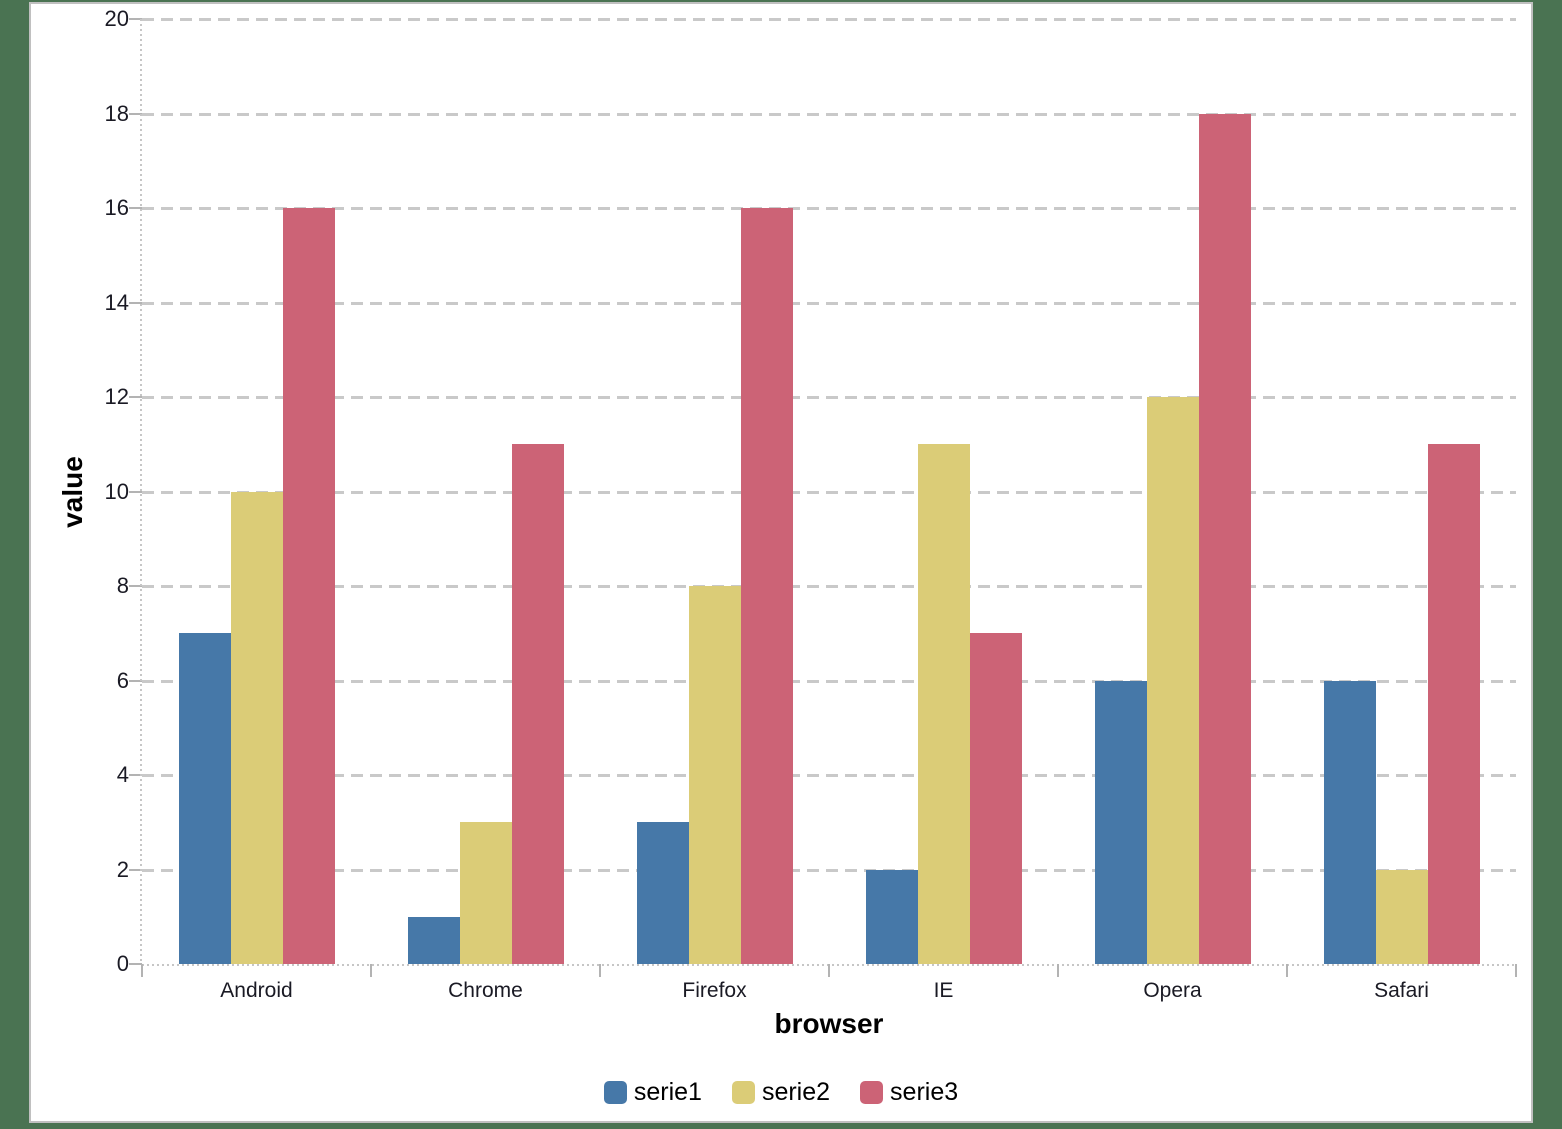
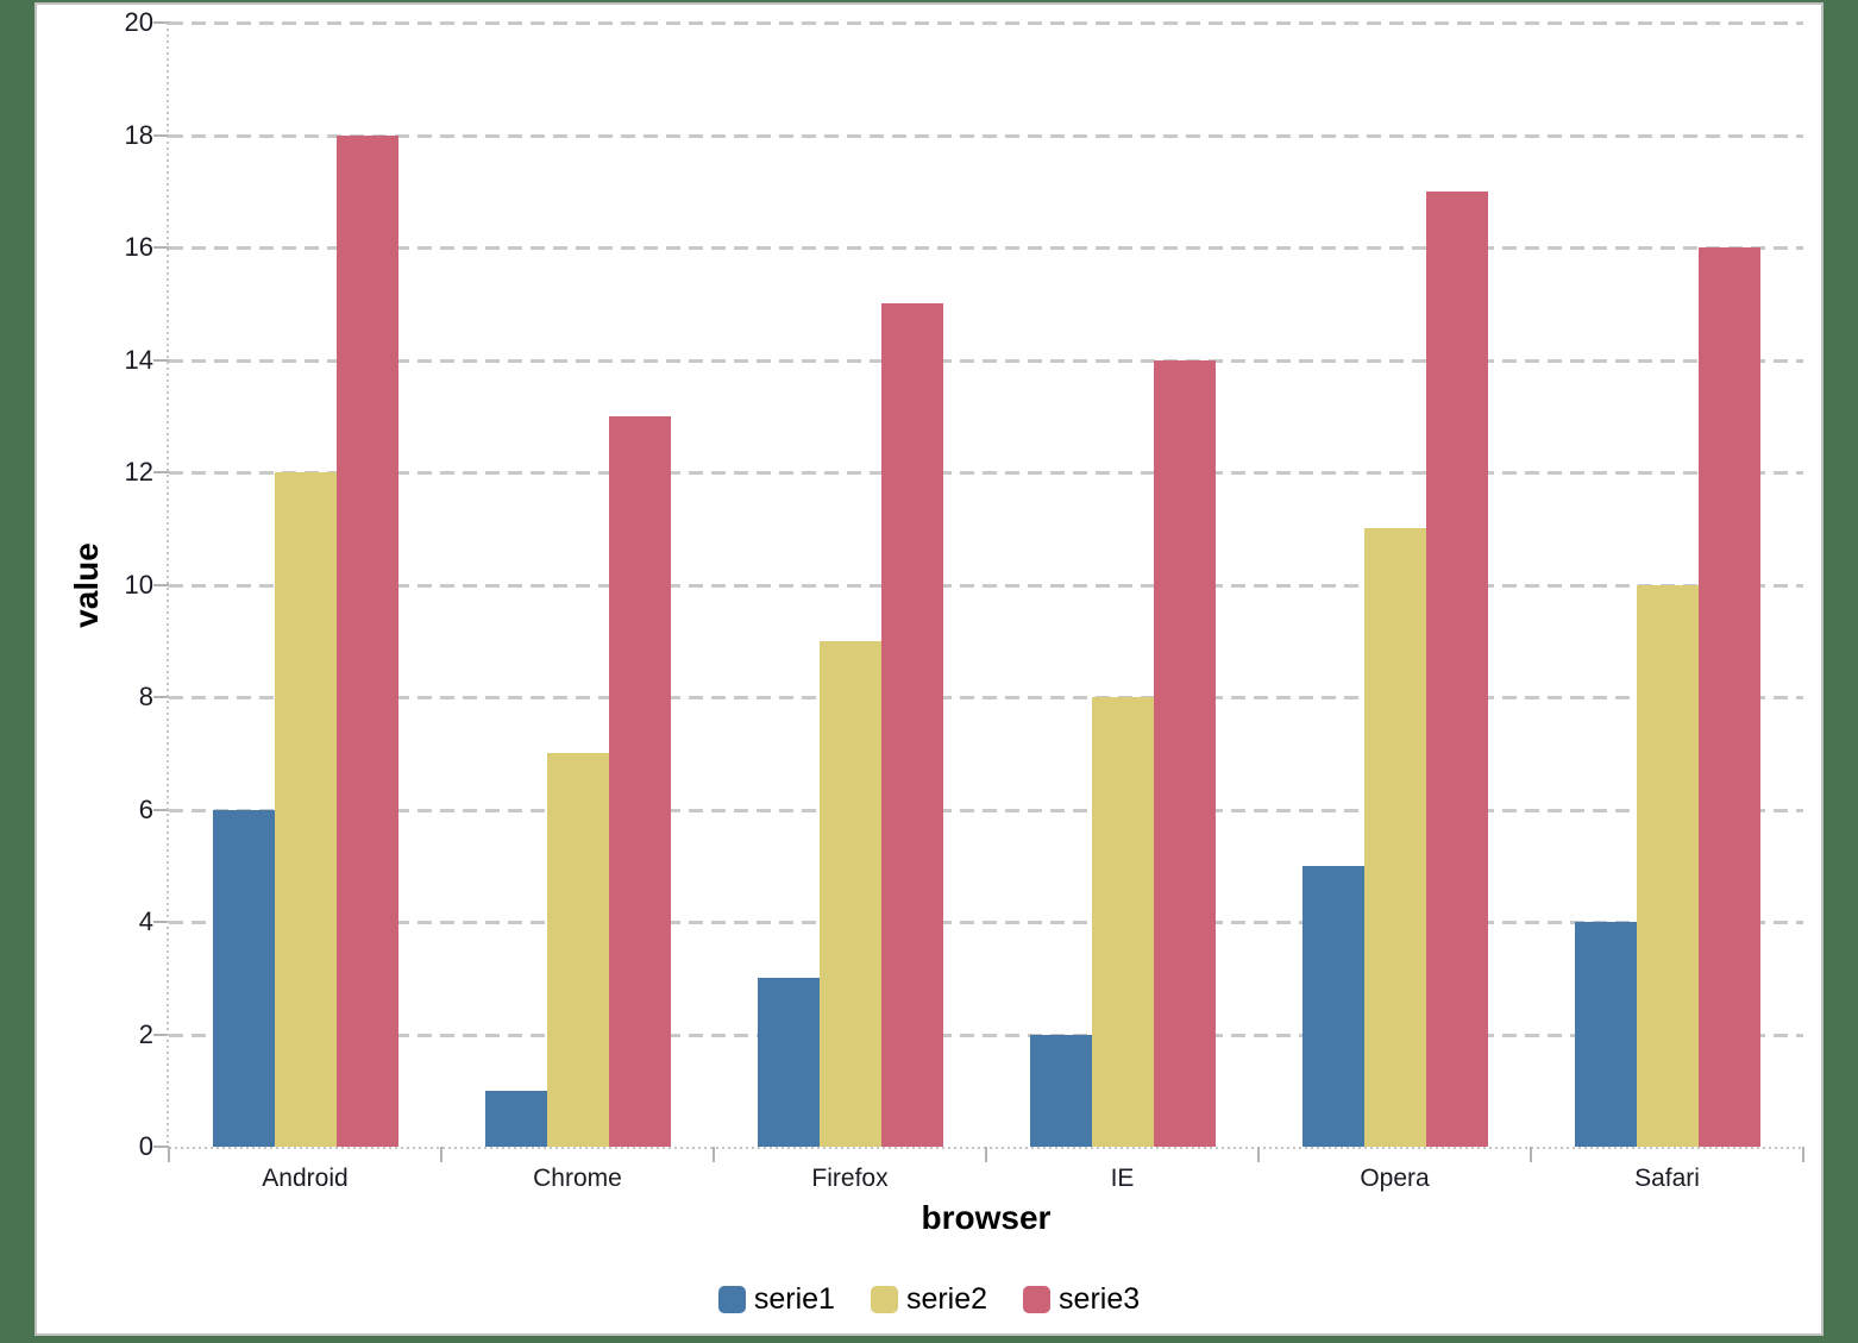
serie1/Android: 7 -> 6
serie2/Android: 10 -> 12
serie3/Android: 16 -> 18
serie2/Chrome: 3 -> 7
serie3/Chrome: 11 -> 13
serie2/Firefox: 8 -> 9
serie3/Firefox: 16 -> 15
serie2/IE: 11 -> 8
serie3/IE: 7 -> 14
serie1/Opera: 6 -> 5
serie2/Opera: 12 -> 11
serie3/Opera: 18 -> 17
serie1/Safari: 6 -> 4
serie2/Safari: 2 -> 10
serie3/Safari: 11 -> 16
